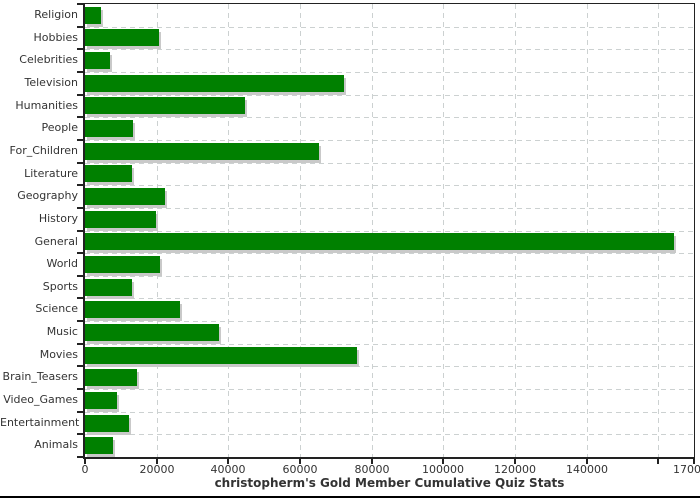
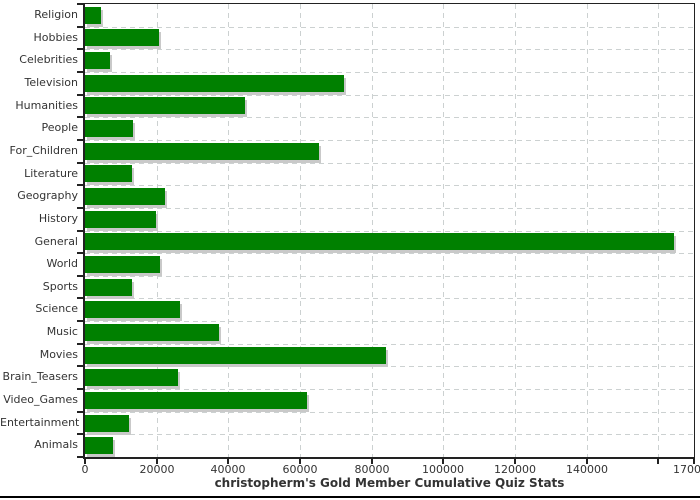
Movies: 76000 -> 84000
Brain_Teasers: 15000 -> 26000
Video_Games: 9000 -> 62000
